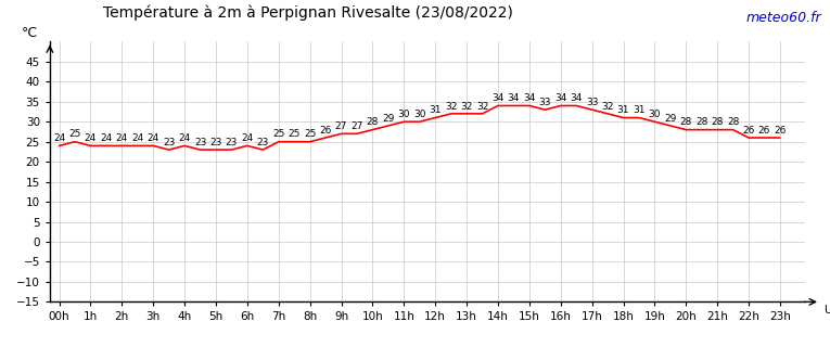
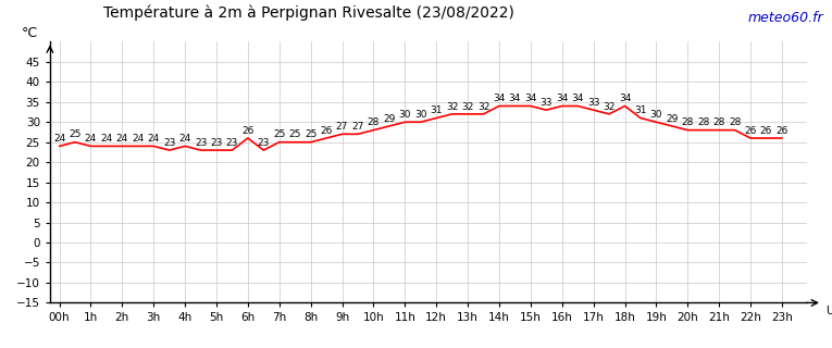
6h: 24 -> 26
18h: 31 -> 34
